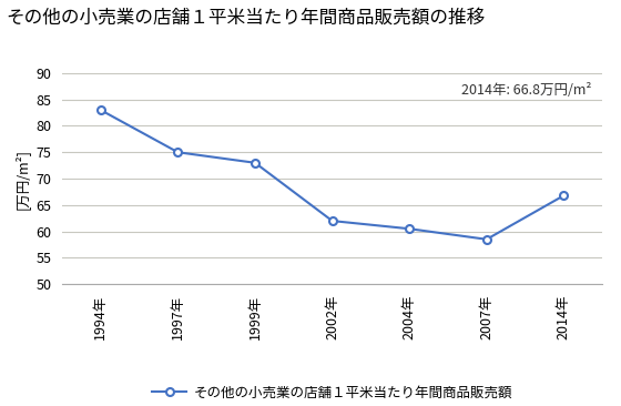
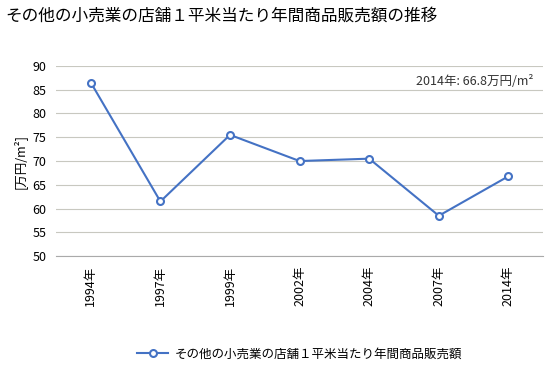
1994年: 83.0 -> 86.5
1997年: 75.0 -> 61.5
1999年: 73.0 -> 75.5
2002年: 62.0 -> 70.0
2004年: 60.5 -> 70.5
